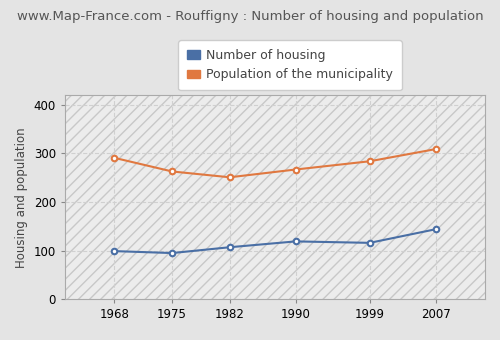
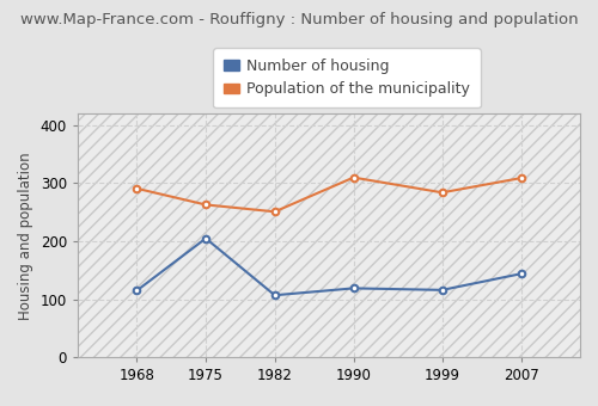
Number of housing/1968: 99 -> 115
Number of housing/1975: 95 -> 205
Population of the municipality/1990: 267 -> 310
